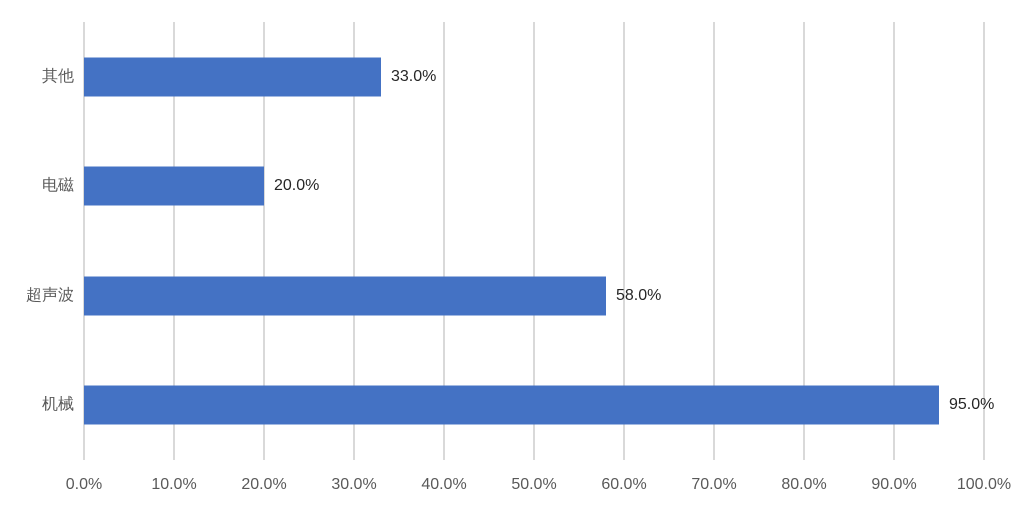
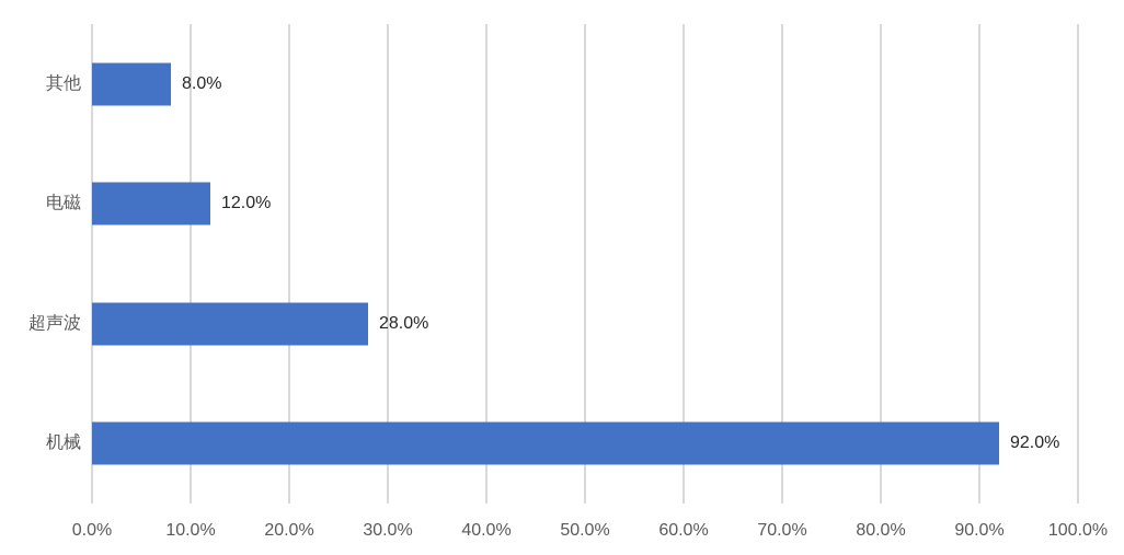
其他: 33.0% -> 8.0%
电磁: 20.0% -> 12.0%
超声波: 58.0% -> 28.0%
机械: 95.0% -> 92.0%
